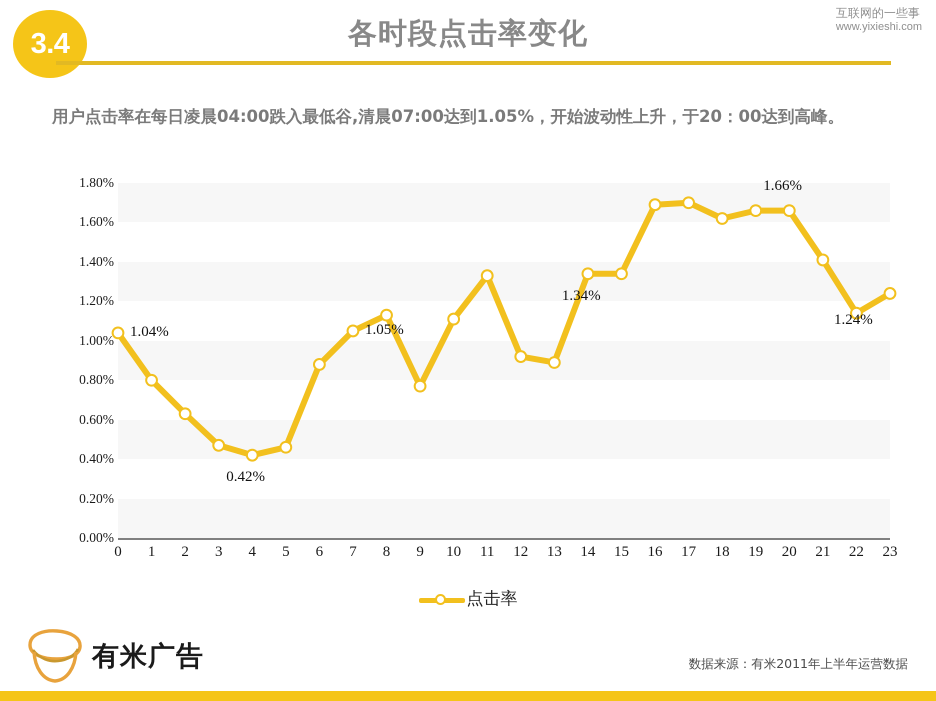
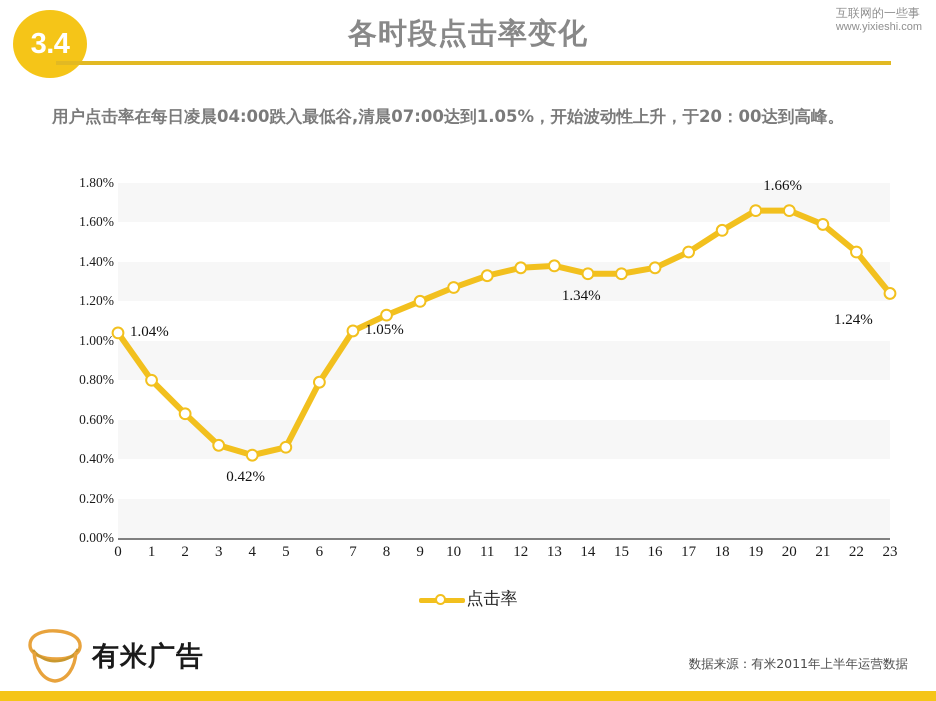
6: 0.88% -> 0.79%
9: 0.77% -> 1.20%
10: 1.11% -> 1.27%
12: 0.92% -> 1.37%
13: 0.89% -> 1.38%
16: 1.69% -> 1.37%
17: 1.70% -> 1.45%
18: 1.62% -> 1.56%
21: 1.41% -> 1.59%
22: 1.14% -> 1.45%
